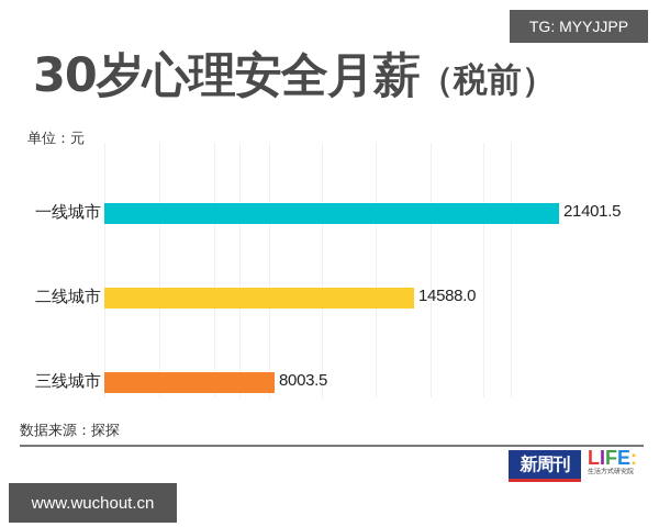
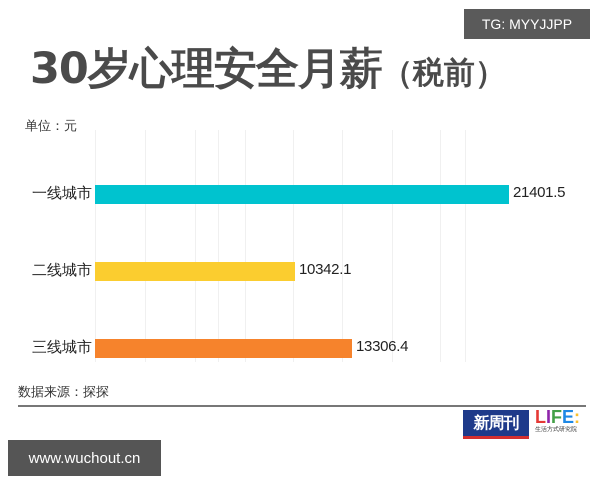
二线城市: 14588.0 -> 10342.1
三线城市: 8003.5 -> 13306.4
